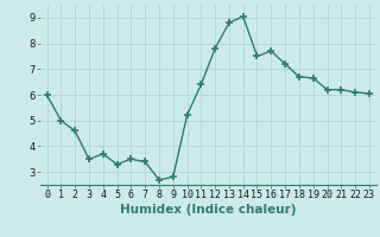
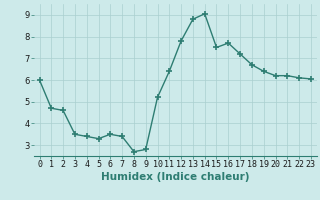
1: 5.00 -> 4.70
4: 3.70 -> 3.40
19: 6.65 -> 6.40
